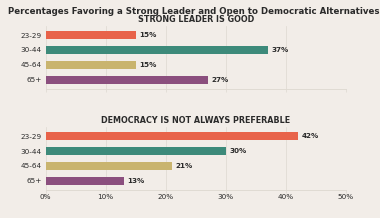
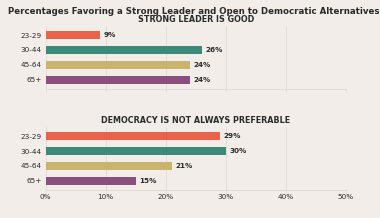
STRONG LEADER IS GOOD/23-29: 15% -> 9%
STRONG LEADER IS GOOD/30-44: 37% -> 26%
STRONG LEADER IS GOOD/45-64: 15% -> 24%
STRONG LEADER IS GOOD/65+: 27% -> 24%
DEMOCRACY IS NOT ALWAYS PREFERABLE/23-29: 42% -> 29%
DEMOCRACY IS NOT ALWAYS PREFERABLE/65+: 13% -> 15%
